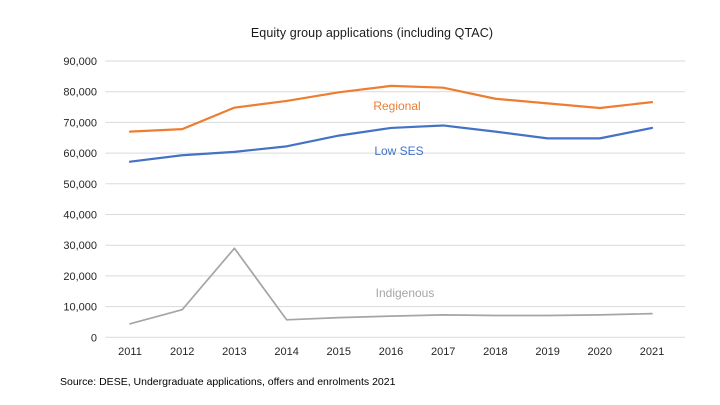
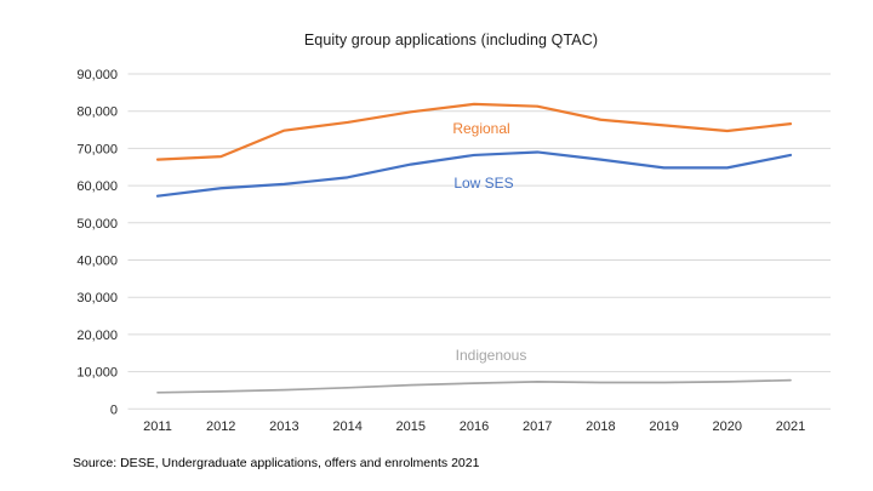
Indigenous/2012: 9000 -> 5000
Indigenous/2013: 29000 -> 5000
